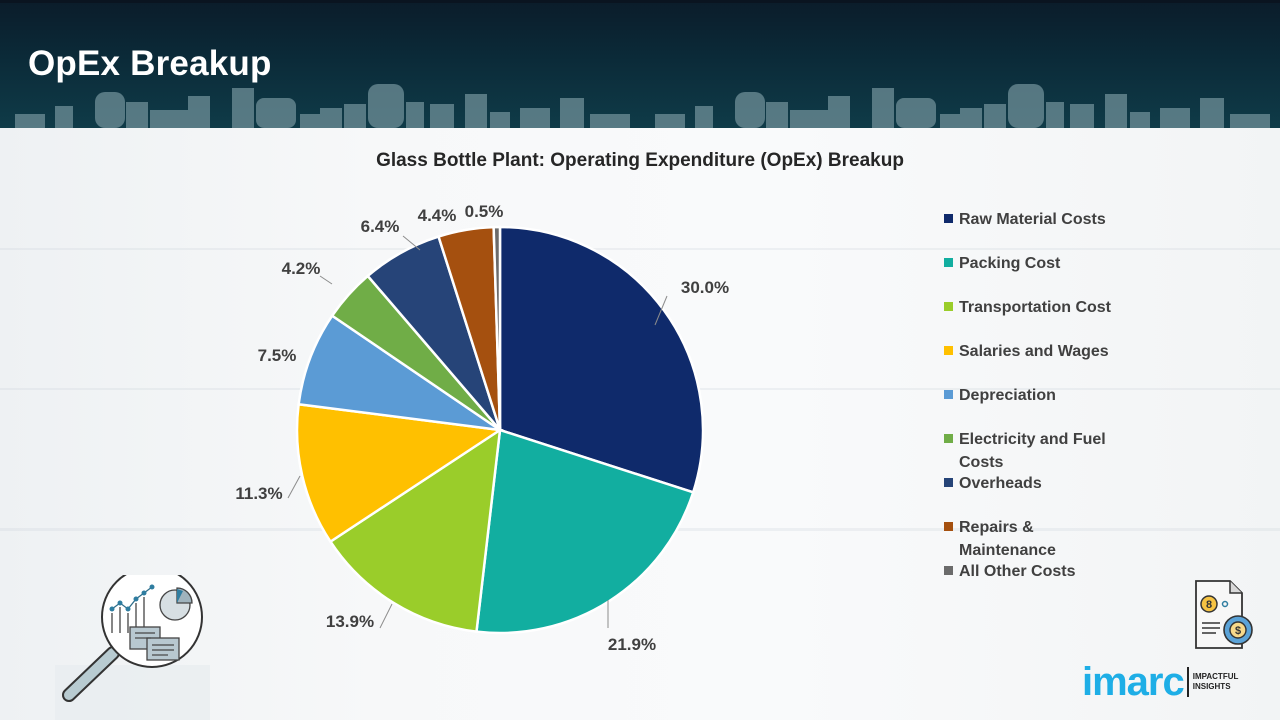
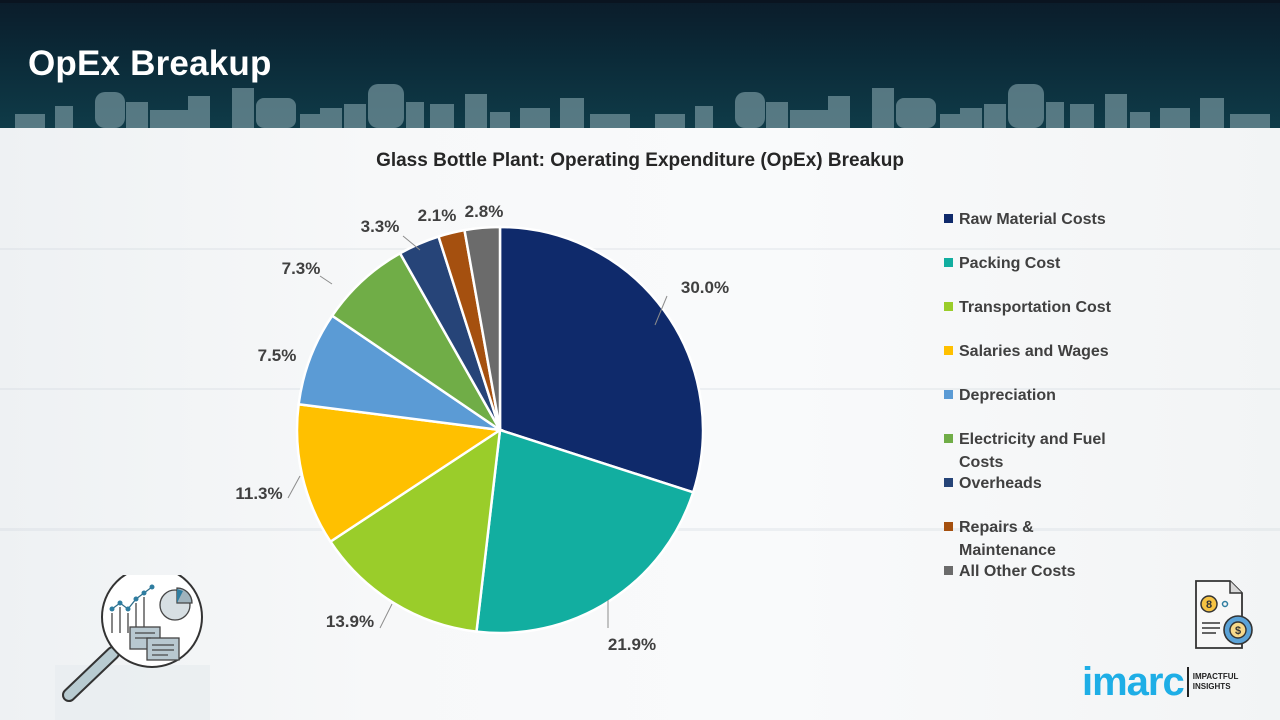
Electricity and Fuel Costs: 4.2% -> 7.3%
Overheads: 6.4% -> 3.3%
Repairs & Maintenance: 4.4% -> 2.1%
All Other Costs: 0.5% -> 2.8%
